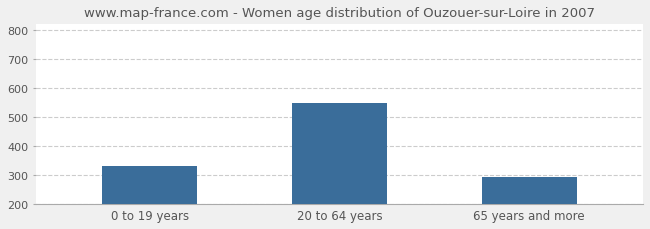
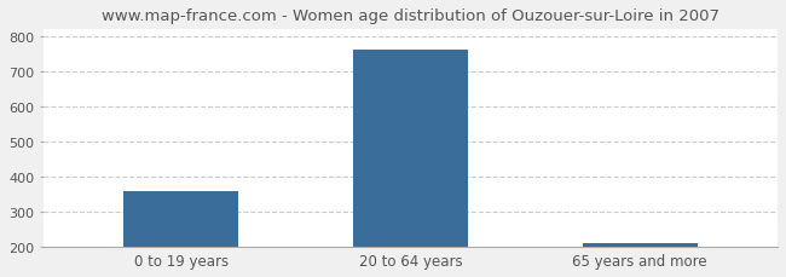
0 to 19 years: 330 -> 358
20 to 64 years: 550 -> 764
65 years and more: 295 -> 211
